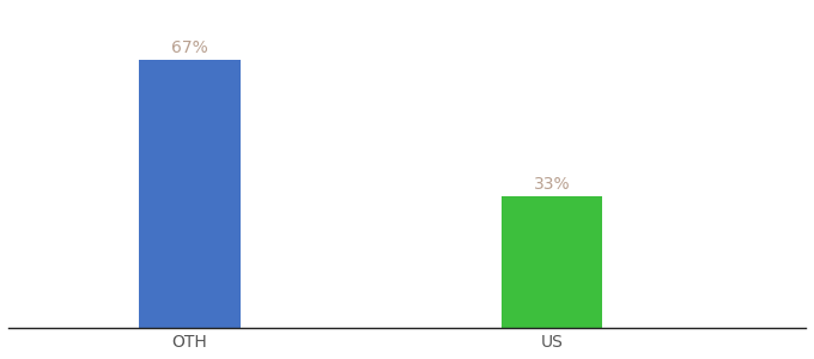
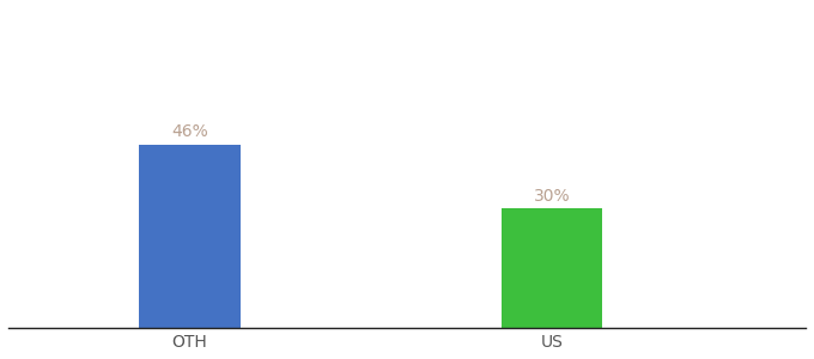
OTH: 67% -> 46%
US: 33% -> 30%
